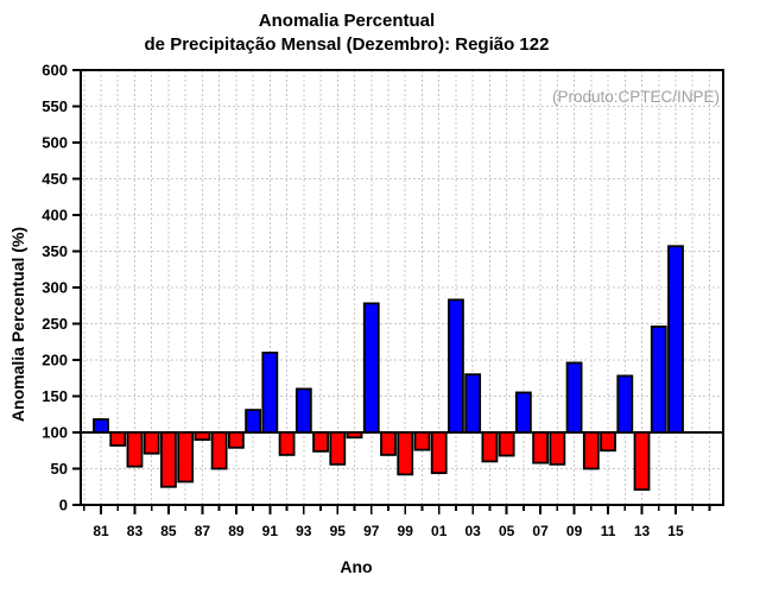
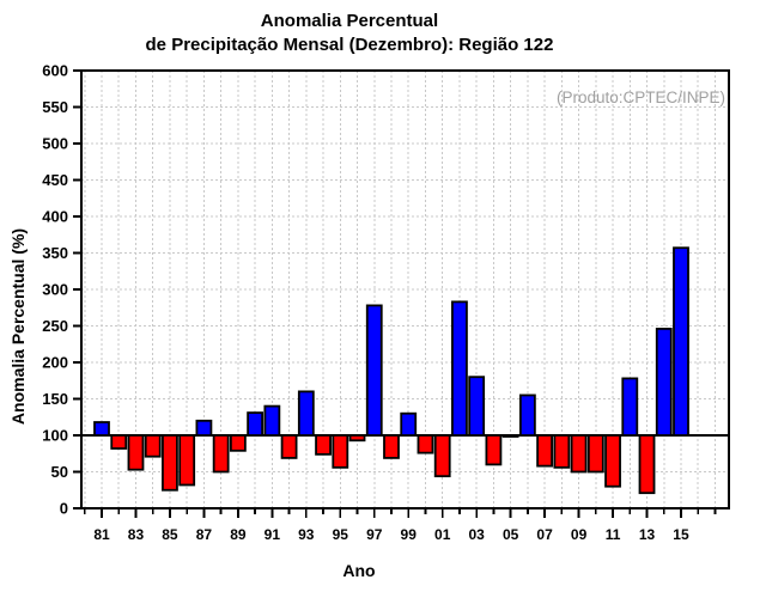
87: 90 -> 120
91: 210 -> 140
99: 40 -> 130
05: 70 -> 100
09: 200 -> 50
11: 80 -> 30
